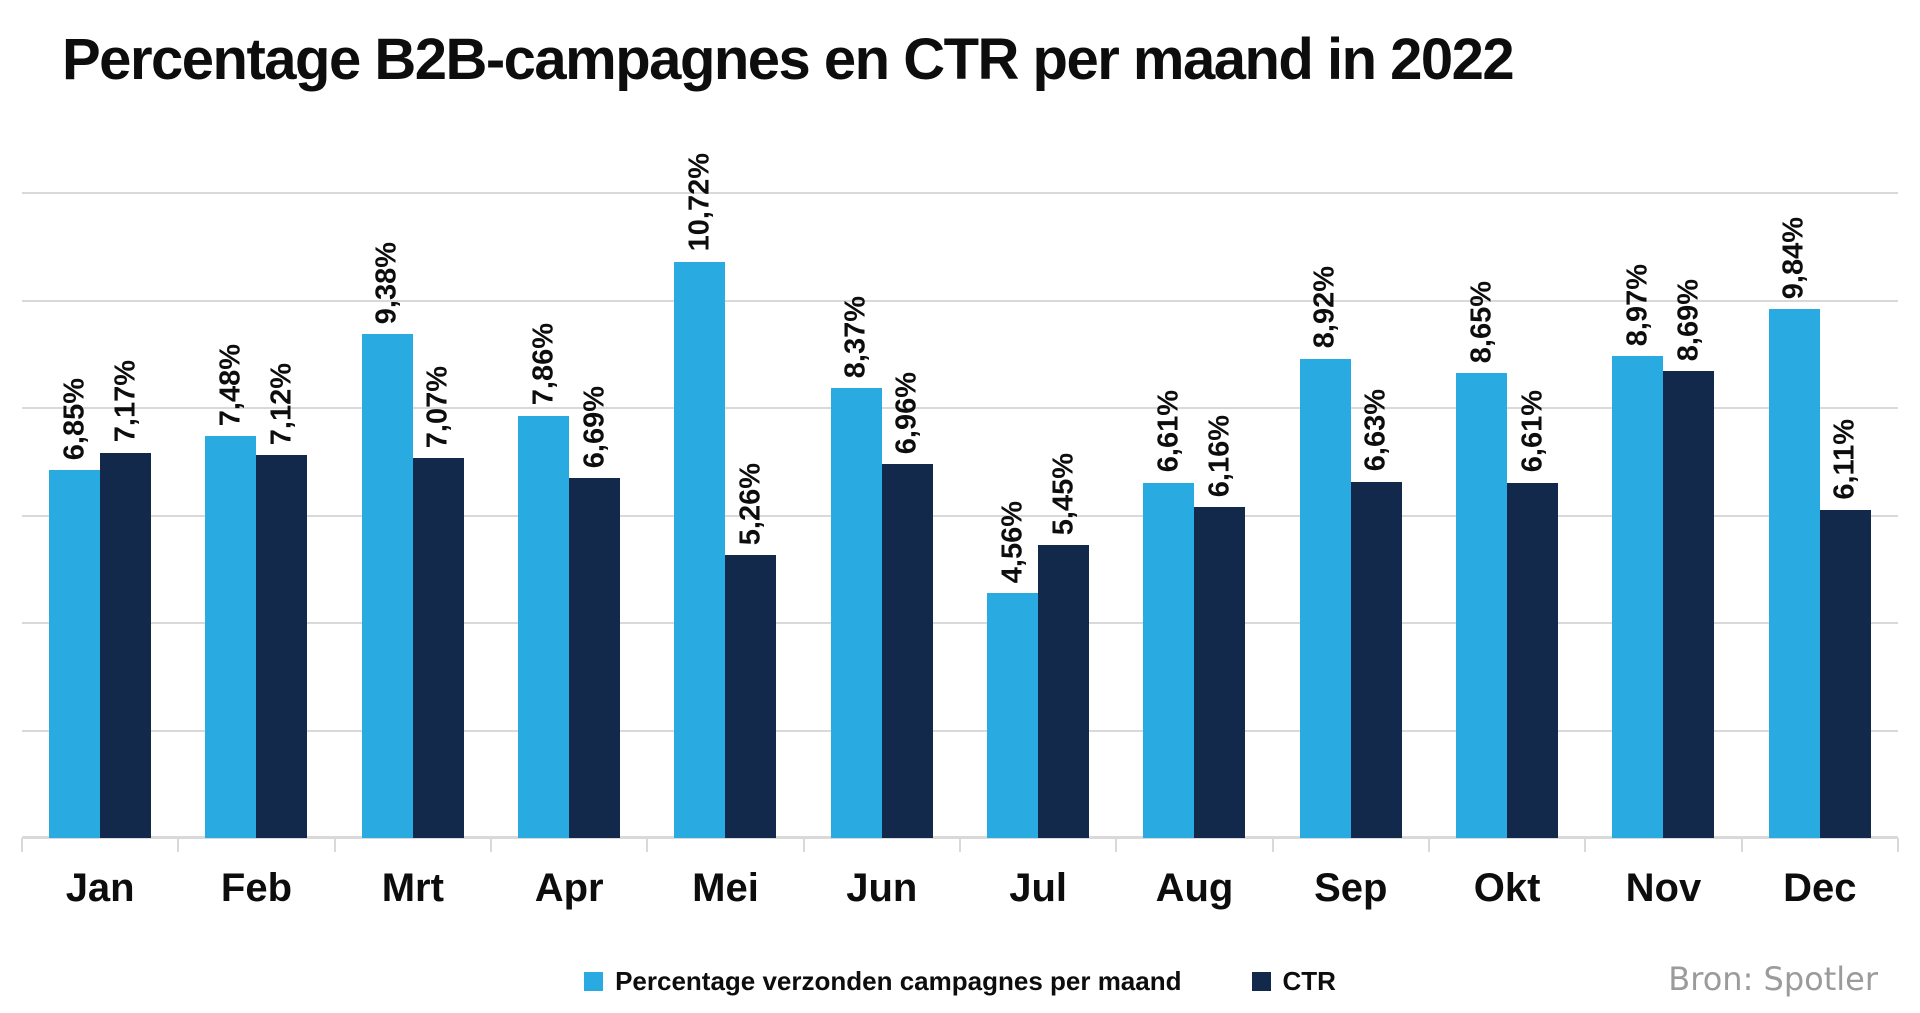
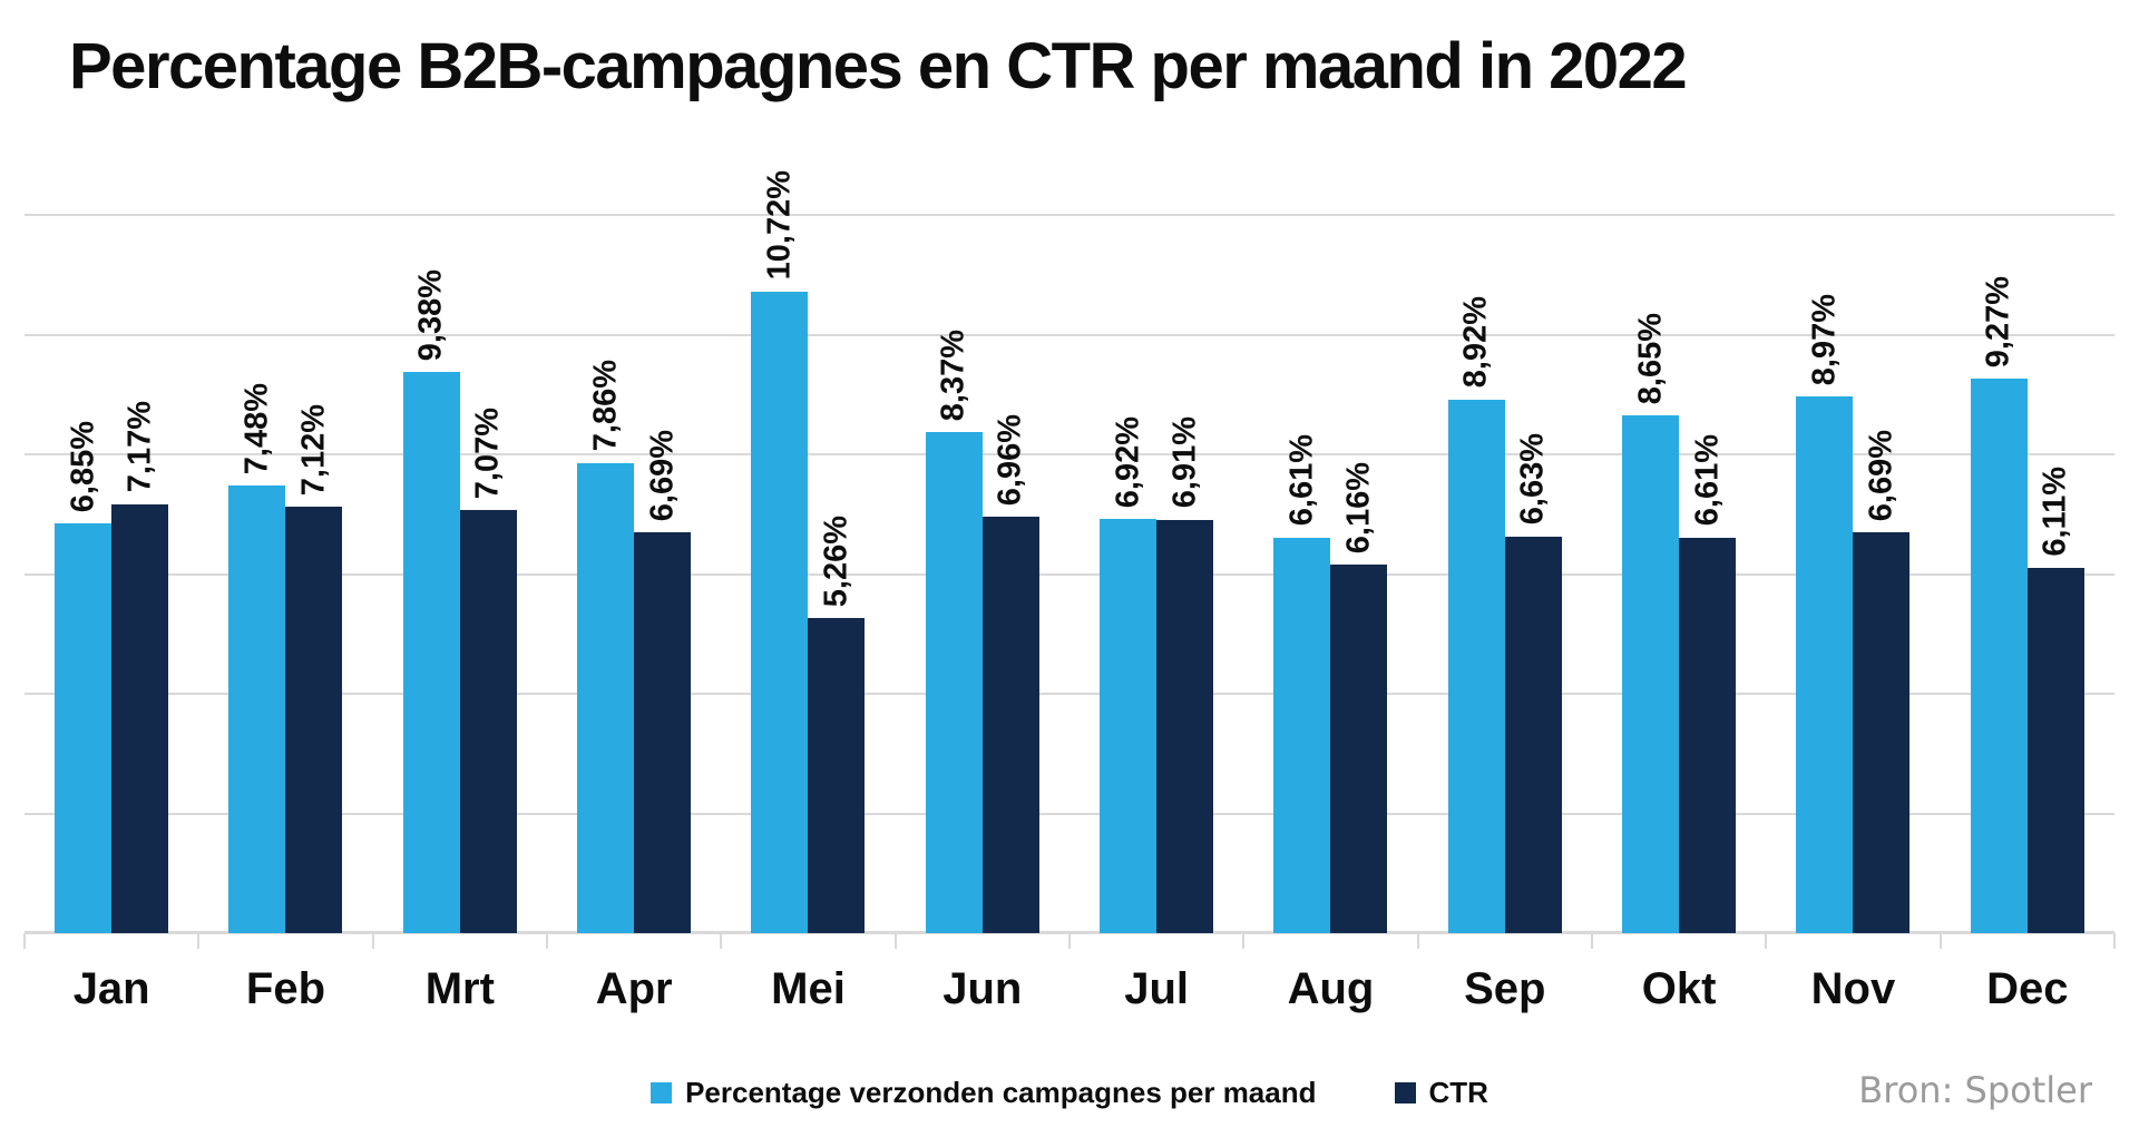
Percentage verzonden campagnes per maand/Jul: 4,56% -> 6,92%
CTR/Jul: 5,45% -> 6,91%
CTR/Nov: 8,69% -> 6,69%
Percentage verzonden campagnes per maand/Dec: 9,84% -> 9,27%
